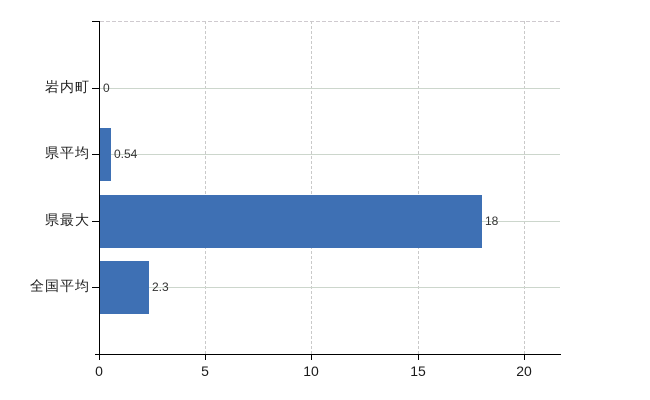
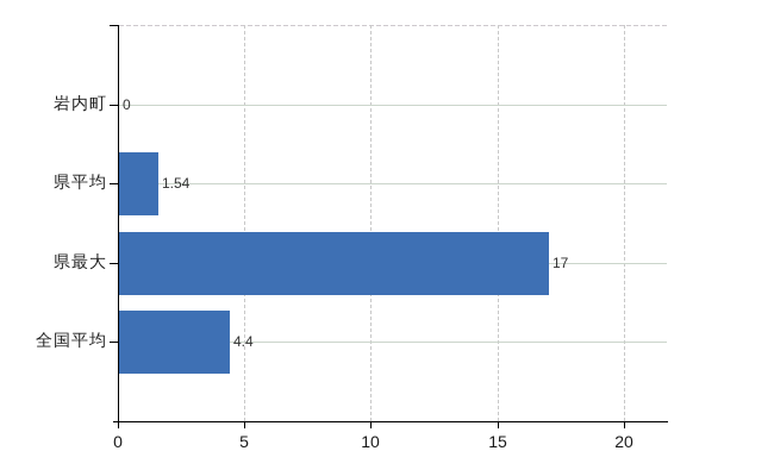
県平均: 0.54 -> 1.54
県最大: 18 -> 17
全国平均: 2.3 -> 4.4
